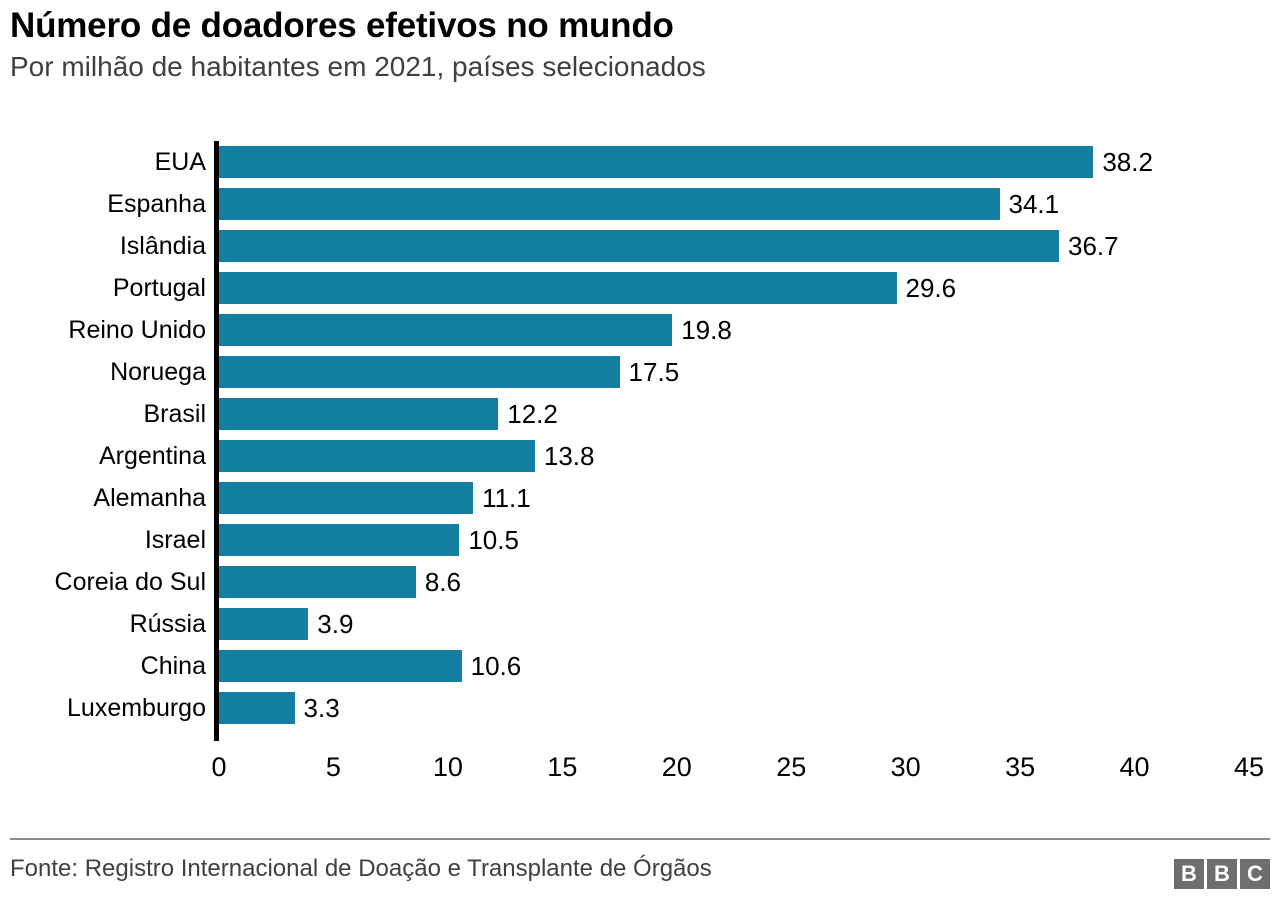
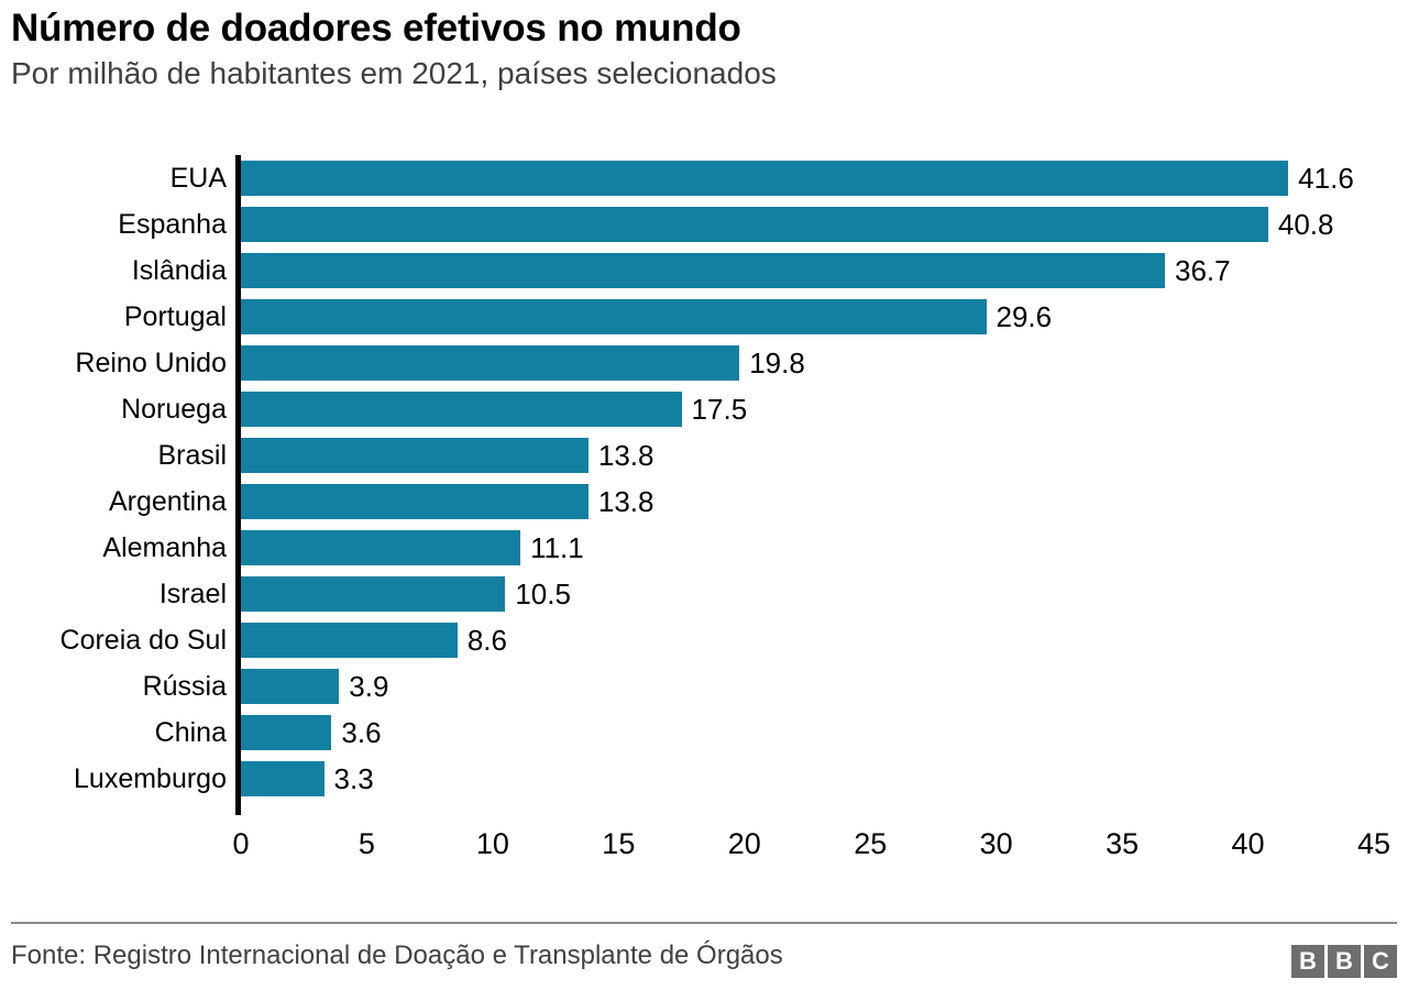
EUA: 38.2 -> 41.6
Espanha: 34.1 -> 40.8
Brasil: 12.2 -> 13.8
China: 10.6 -> 3.6
